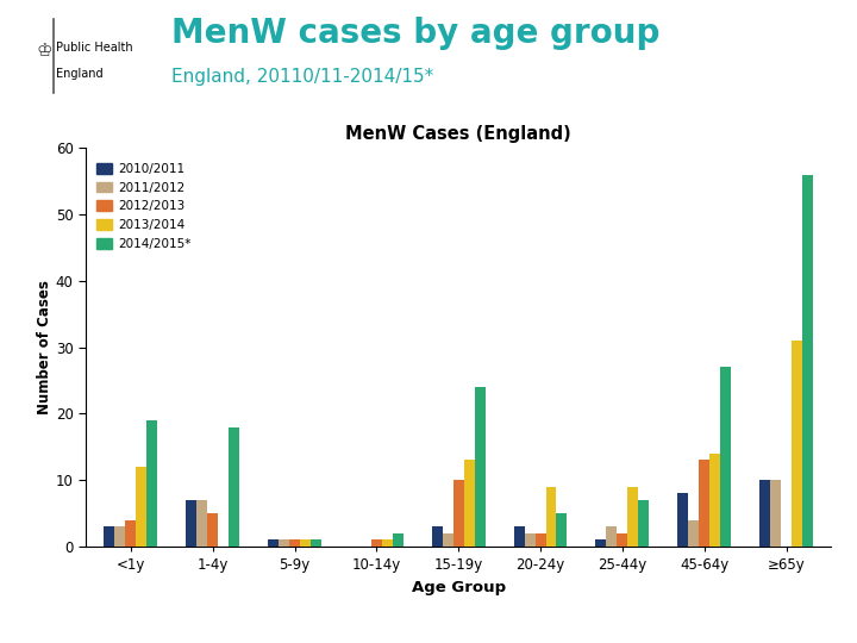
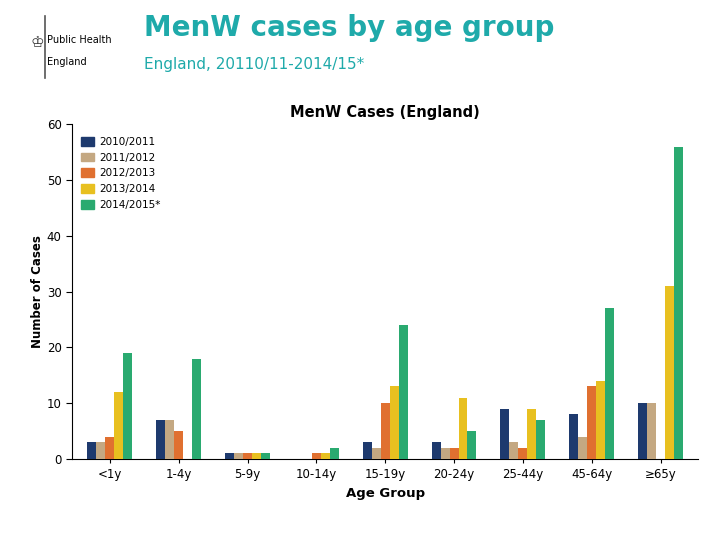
2013/2014/20-24y: 9 -> 11
2010/2011/25-44y: 1 -> 9
